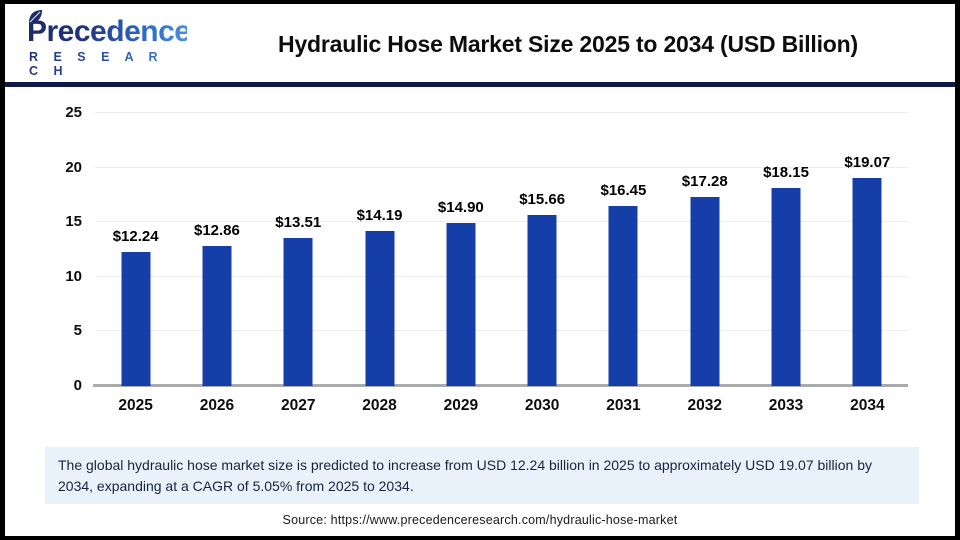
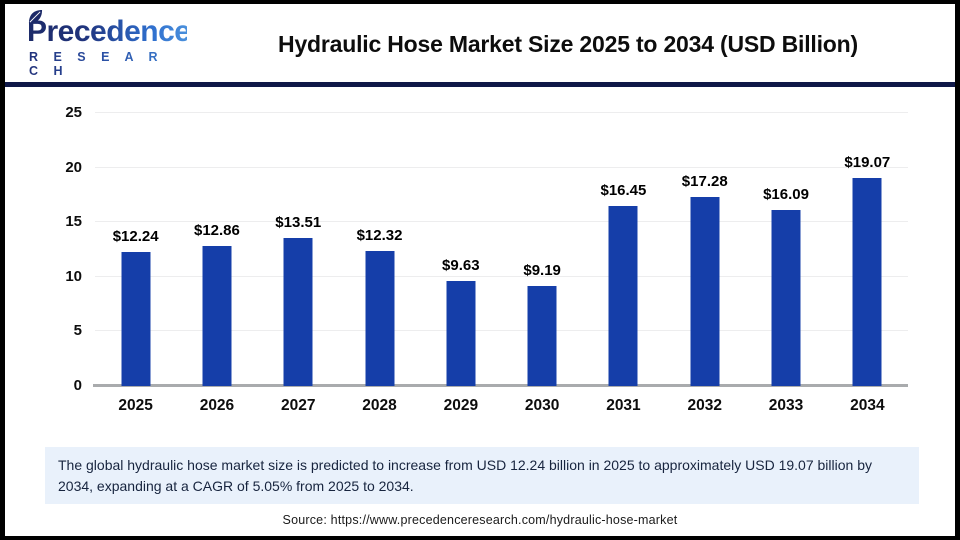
2028: $14.19 -> $12.32
2029: $14.90 -> $9.63
2030: $15.66 -> $9.19
2033: $18.15 -> $16.09
